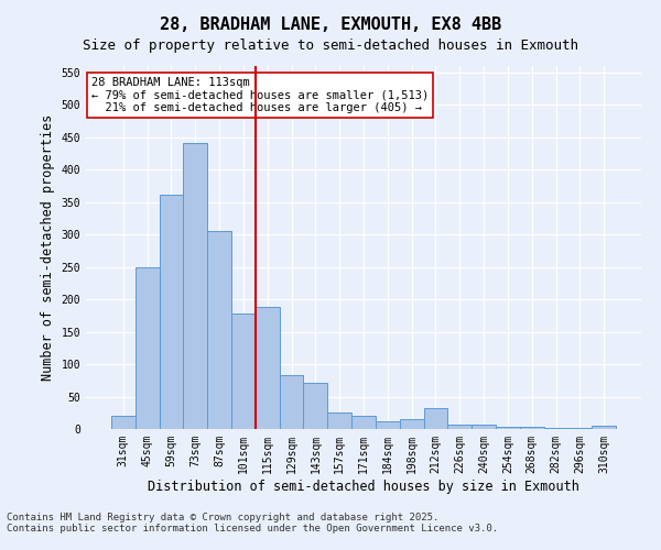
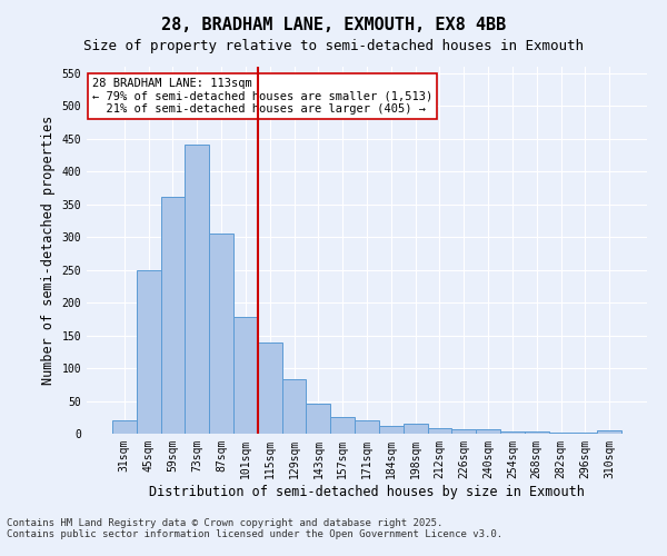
115sqm: 188 -> 140
143sqm: 72 -> 45
212sqm: 32 -> 9
